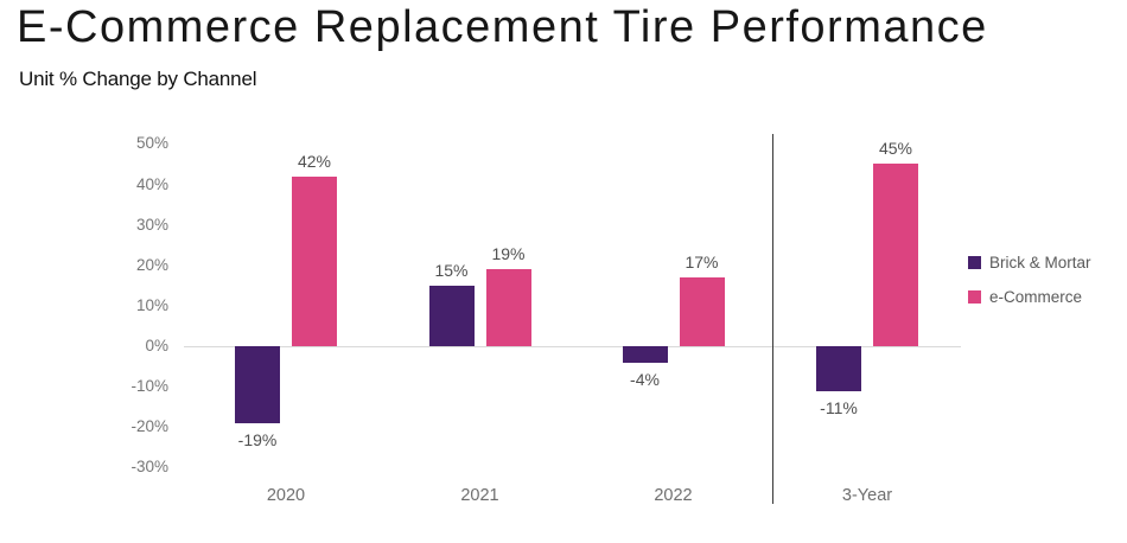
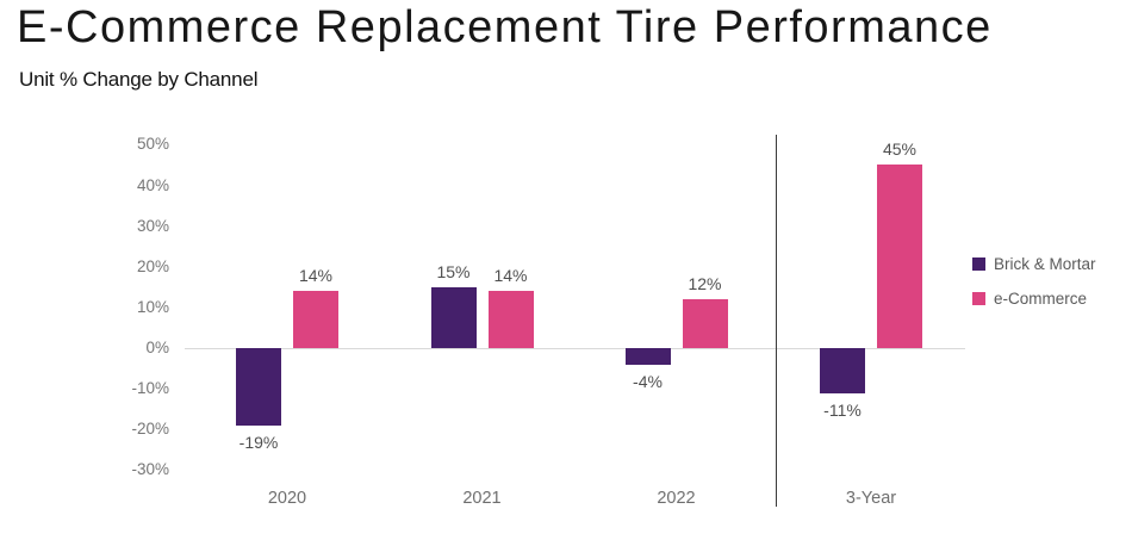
e-Commerce/2020: 42% -> 14%
e-Commerce/2021: 19% -> 14%
e-Commerce/2022: 17% -> 12%
